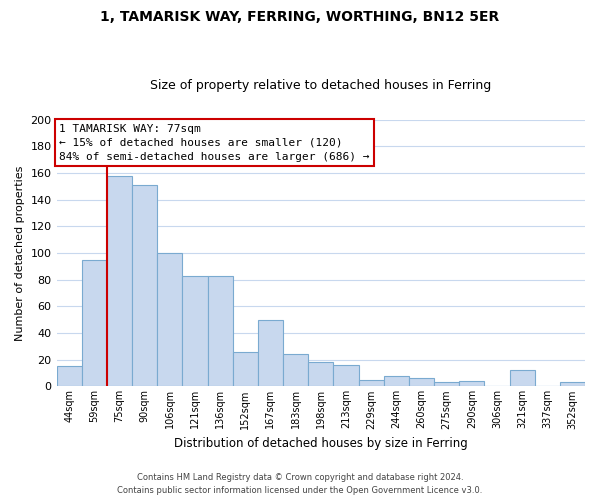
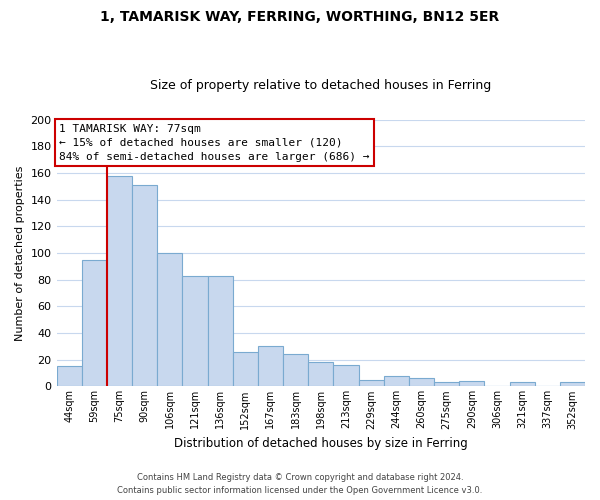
167sqm: 50 -> 30
321sqm: 12 -> 3
